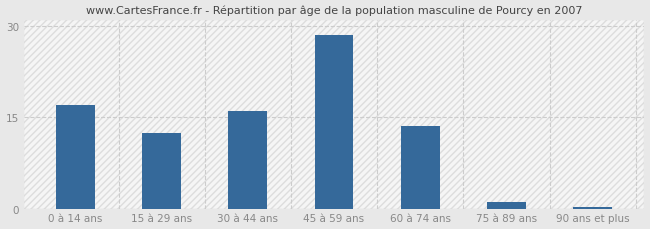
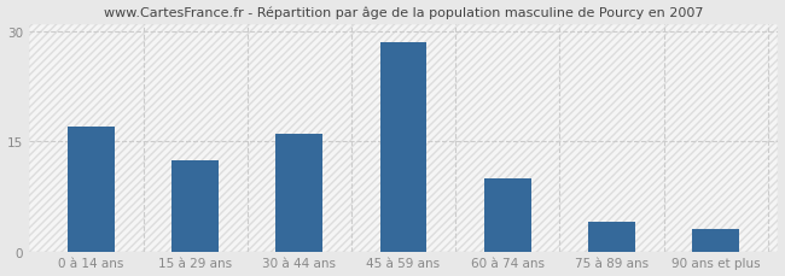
60 à 74 ans: 13.5 -> 10.0
75 à 89 ans: 1.0 -> 4.0
90 ans et plus: 0.2 -> 3.0
